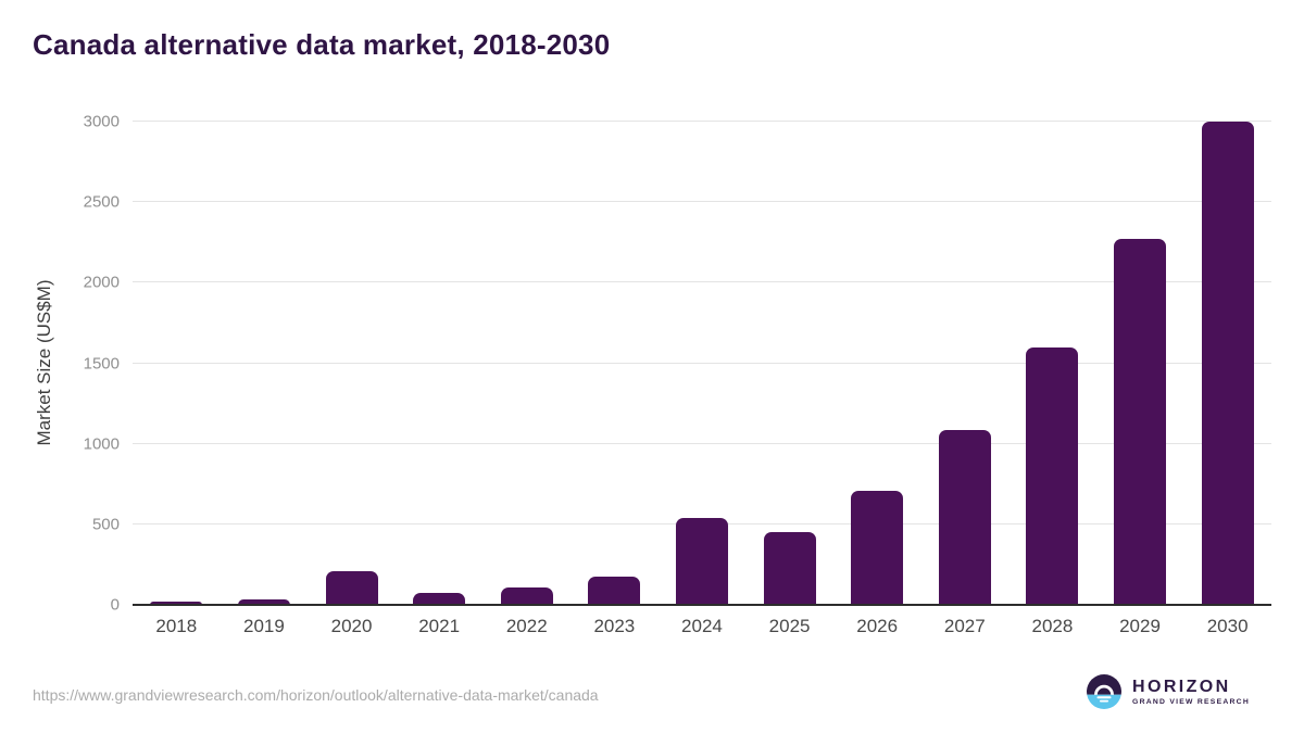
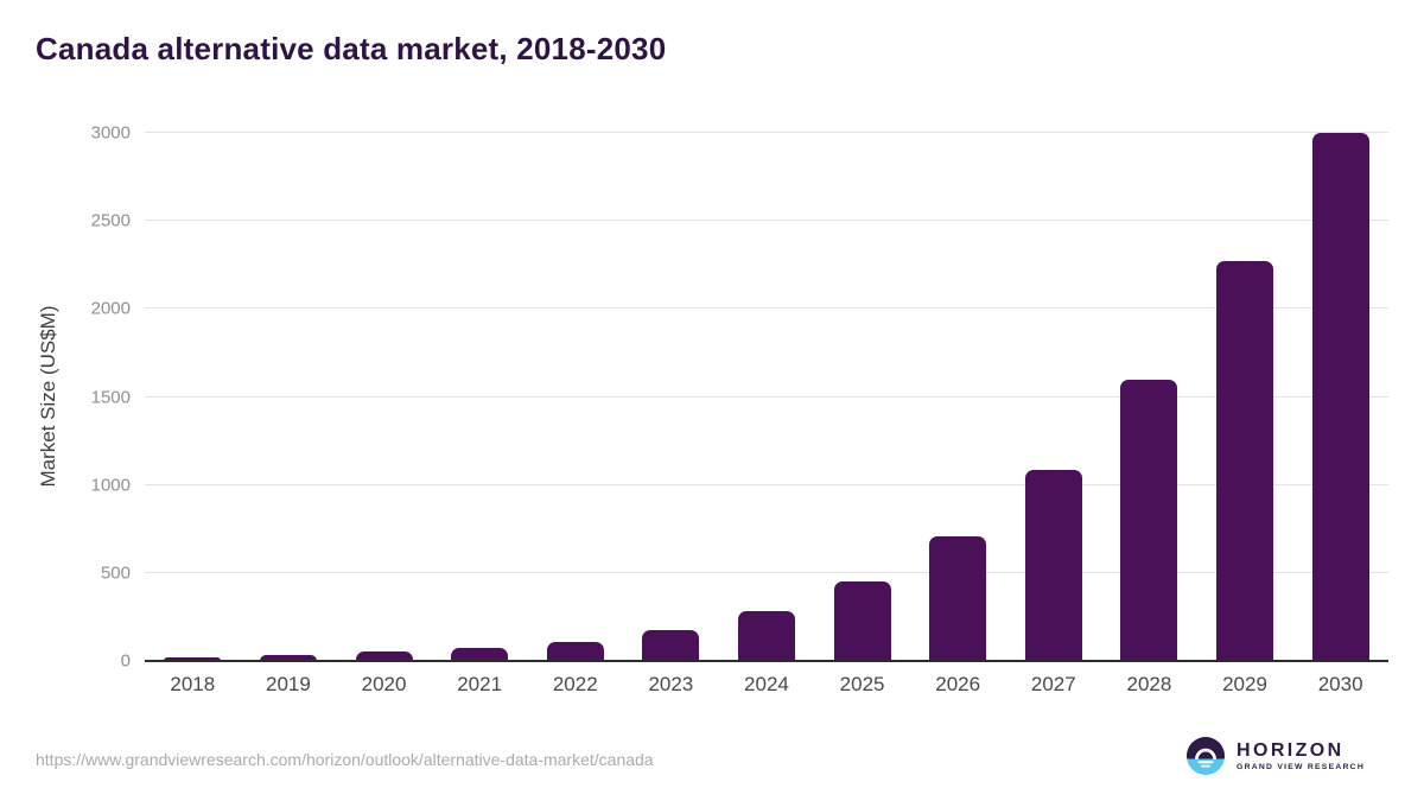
2020: 210 -> 50
2024: 540 -> 280
